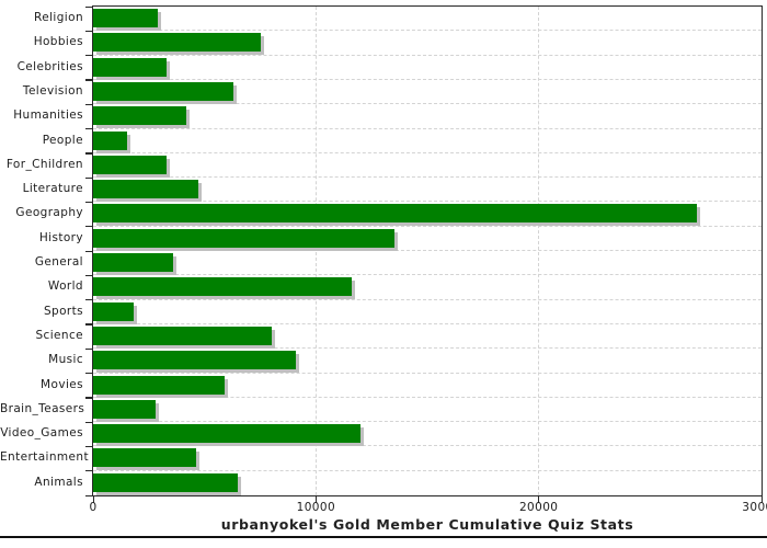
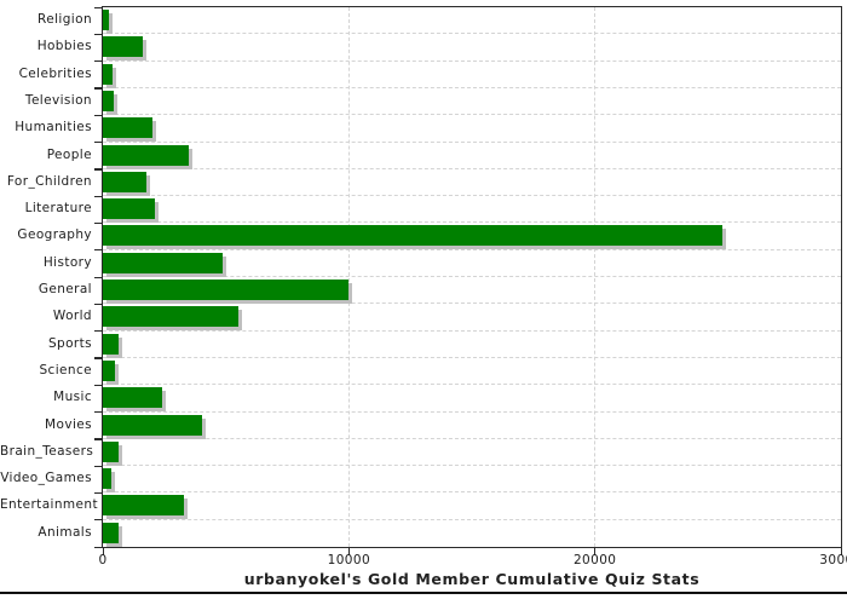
Religion: 2900 -> 200
Hobbies: 7500 -> 1600
Celebrities: 3300 -> 400
Television: 6300 -> 400
Humanities: 4200 -> 2000
People: 1500 -> 3500
For_Children: 3300 -> 1800
Literature: 4700 -> 2100
Geography: 27100 -> 25200
History: 13500 -> 4800
General: 3600 -> 10000
World: 11600 -> 5500
Sports: 1800 -> 600
Science: 8000 -> 500
Music: 9100 -> 2400
Movies: 5900 -> 4000
Brain_Teasers: 2800 -> 700
Video_Games: 12000 -> 400
Entertainment: 4600 -> 3300
Animals: 6500 -> 600
